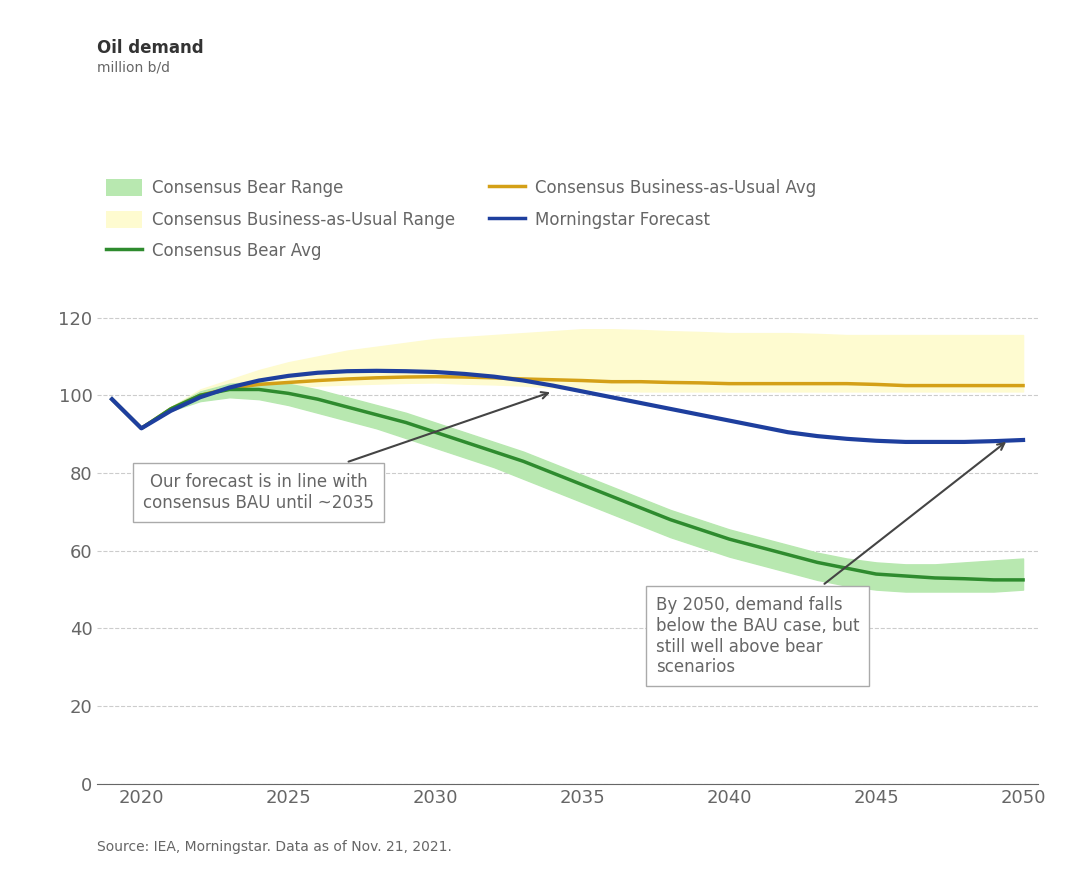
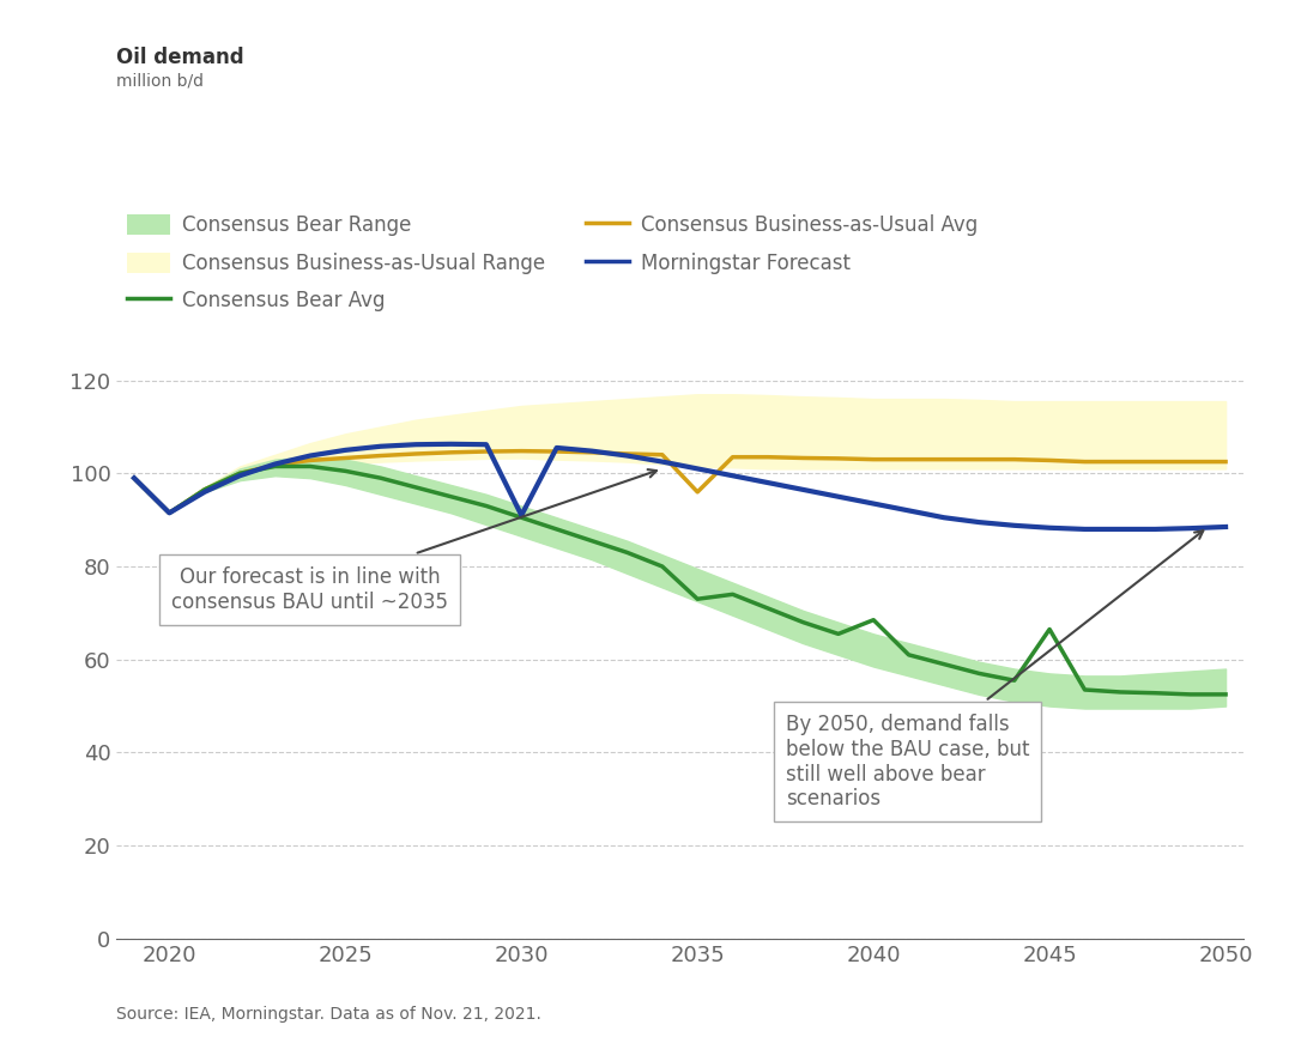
Morningstar Forecast/2030: 106.0 -> 91.0
Consensus Business-as-Usual Avg/2035: 103.8 -> 96.0
Consensus Bear Avg/2035: 77.0 -> 73.0
Consensus Bear Avg/2040: 63.0 -> 68.5
Consensus Bear Avg/2045: 54.0 -> 66.5
